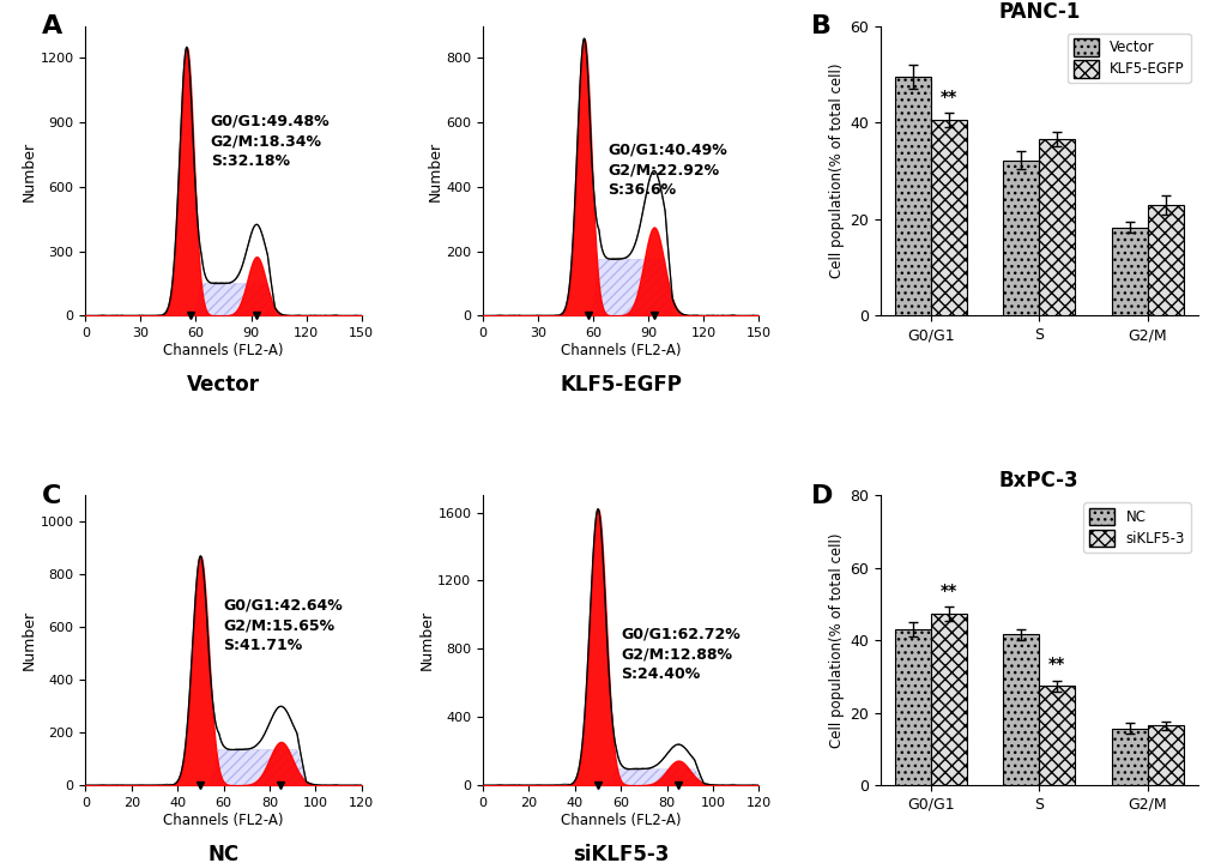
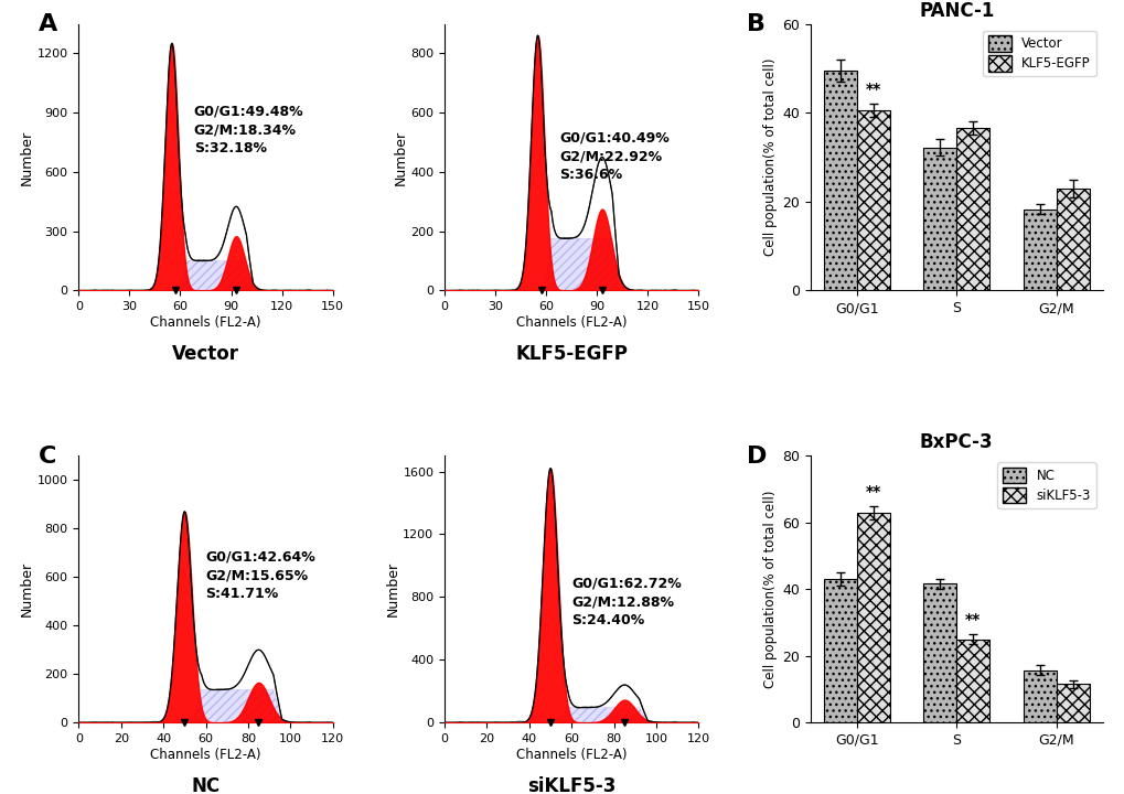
BxPC-3/siKLF5-3/G0/G1: 47.5 -> 63.0
BxPC-3/siKLF5-3/S: 27.5 -> 25.0
BxPC-3/siKLF5-3/G2/M: 16.5 -> 11.5
